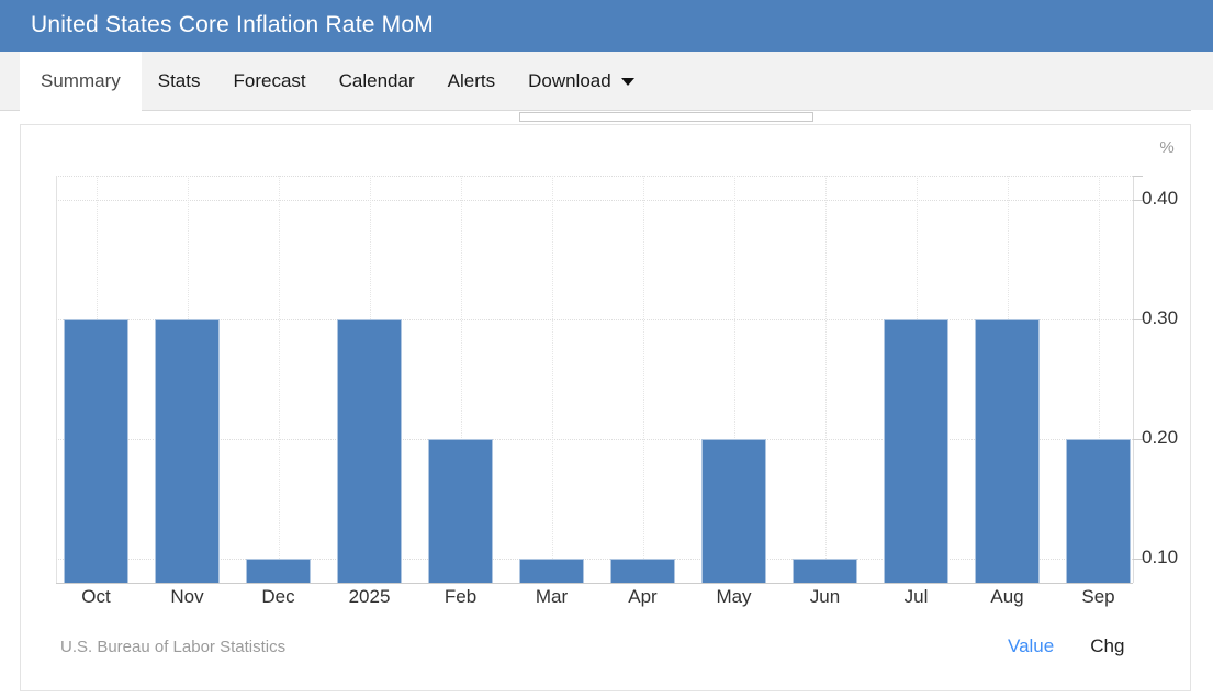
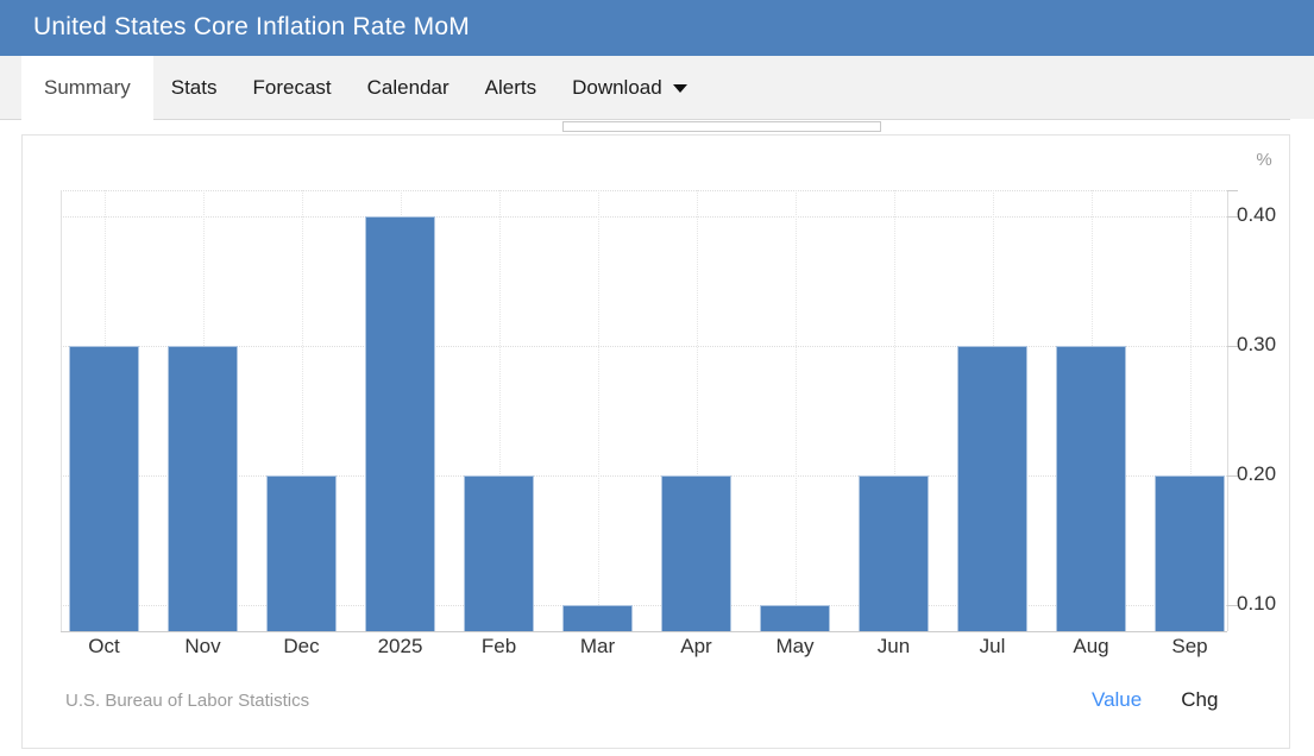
Dec: 0.1 -> 0.2
2025: 0.3 -> 0.4
Apr: 0.1 -> 0.2
May: 0.2 -> 0.1
Jun: 0.1 -> 0.2
